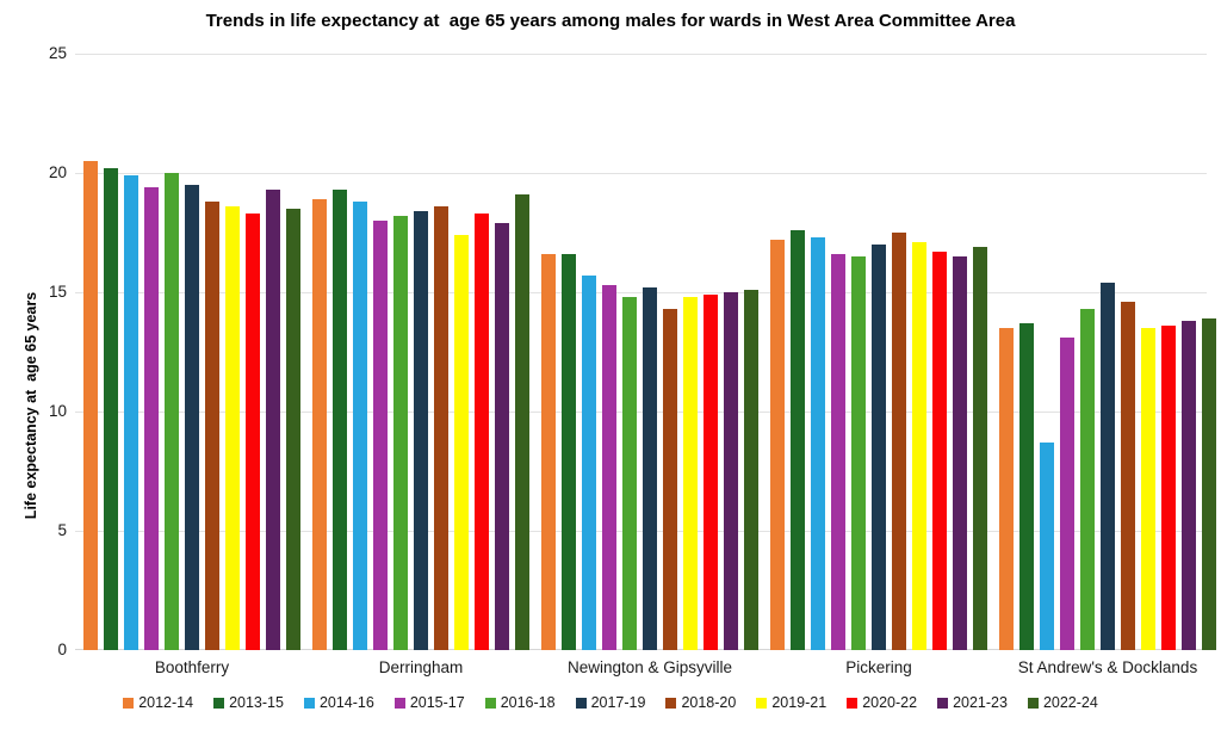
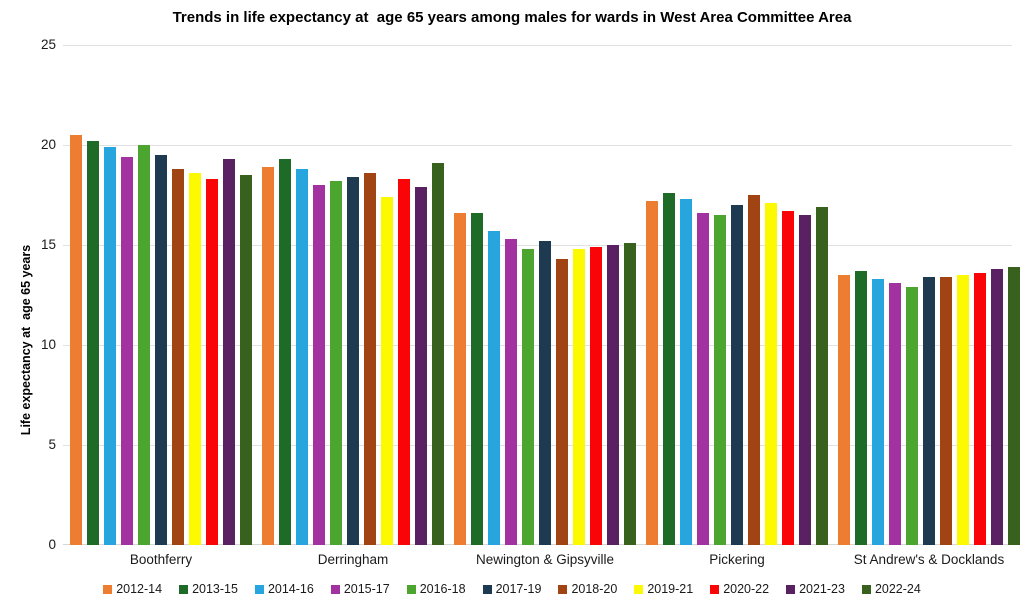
2014-16/St Andrew's & Docklands: 8.7 -> 13.3
2016-18/St Andrew's & Docklands: 14.3 -> 12.9
2017-19/St Andrew's & Docklands: 15.4 -> 13.4
2018-20/St Andrew's & Docklands: 14.6 -> 13.4
